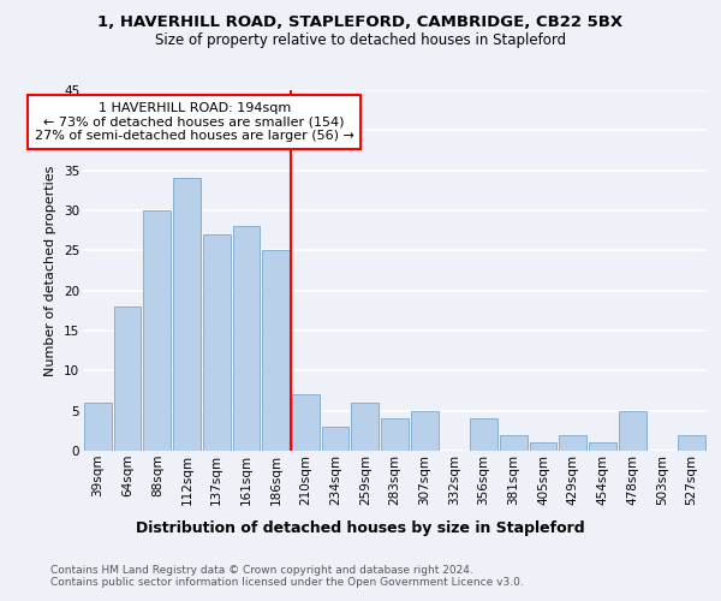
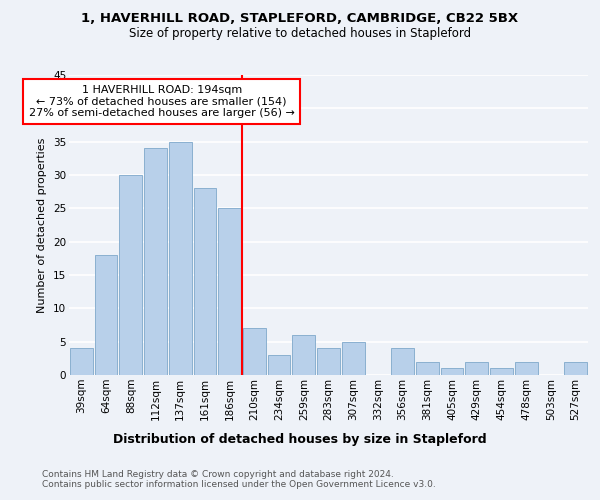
39sqm: 6 -> 4
137sqm: 27 -> 35
478sqm: 5 -> 2
